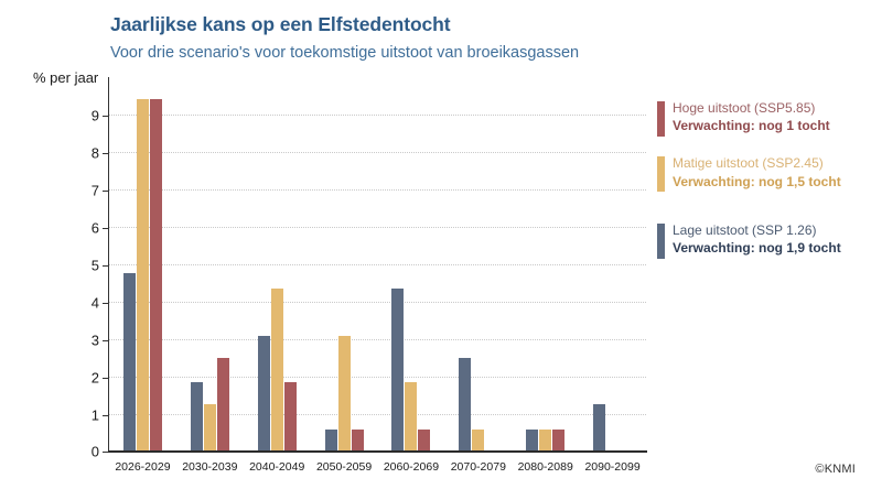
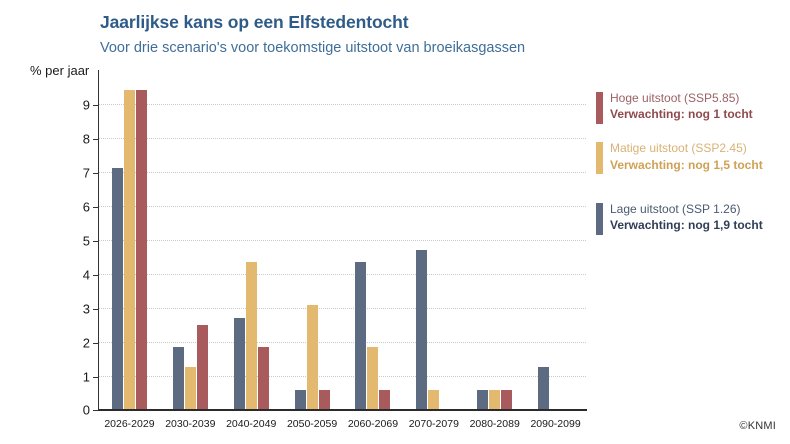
Lage uitstoot (SSP 1.26)/2026-2029: 4.8 -> 7.1
Lage uitstoot (SSP 1.26)/2040-2049: 3.1 -> 2.7
Lage uitstoot (SSP 1.26)/2070-2079: 2.5 -> 4.7
